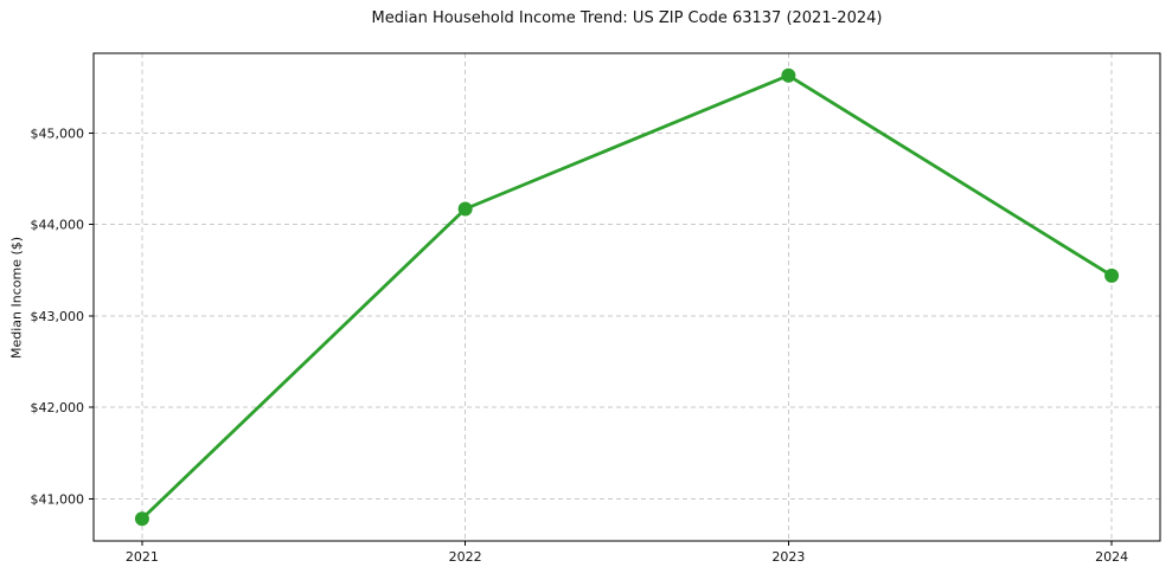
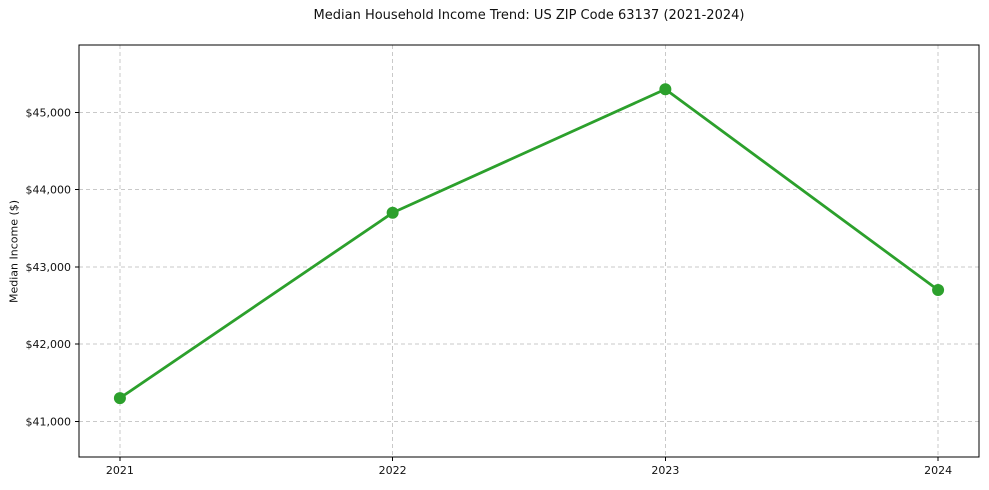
2021: $40800 -> $41300
2022: $44200 -> $43700
2023: $45600 -> $45300
2024: $43400 -> $42700
